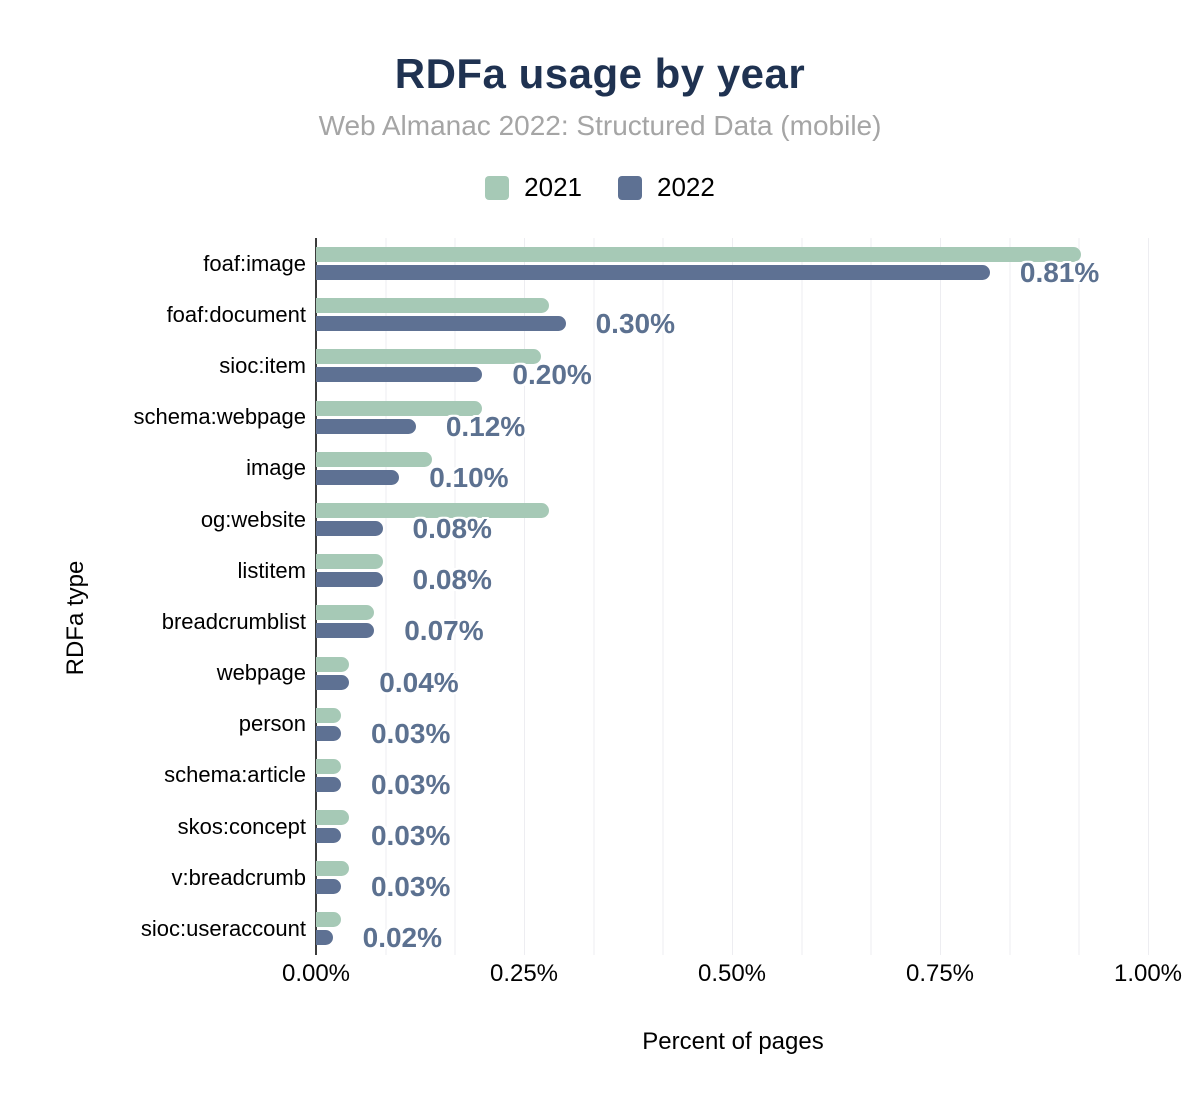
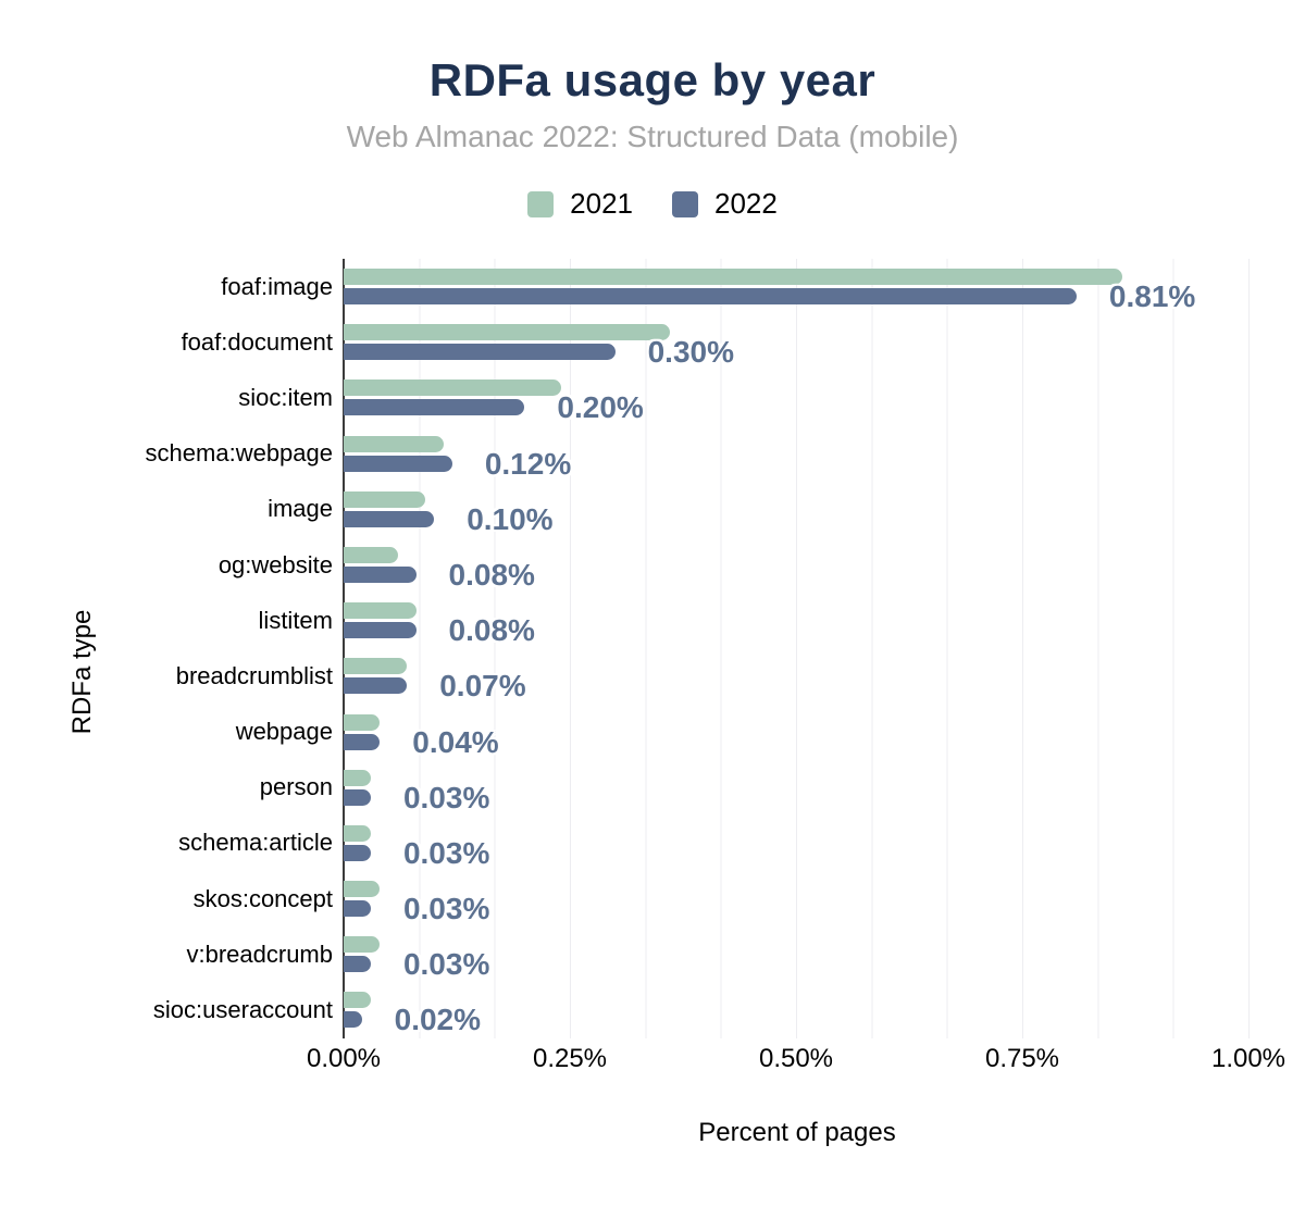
2021/foaf:image: 0.92% -> 0.86%
2021/foaf:document: 0.28% -> 0.36%
2021/sioc:item: 0.27% -> 0.24%
2021/schema:webpage: 0.20% -> 0.11%
2021/image: 0.14% -> 0.09%
2021/og:website: 0.28% -> 0.06%
